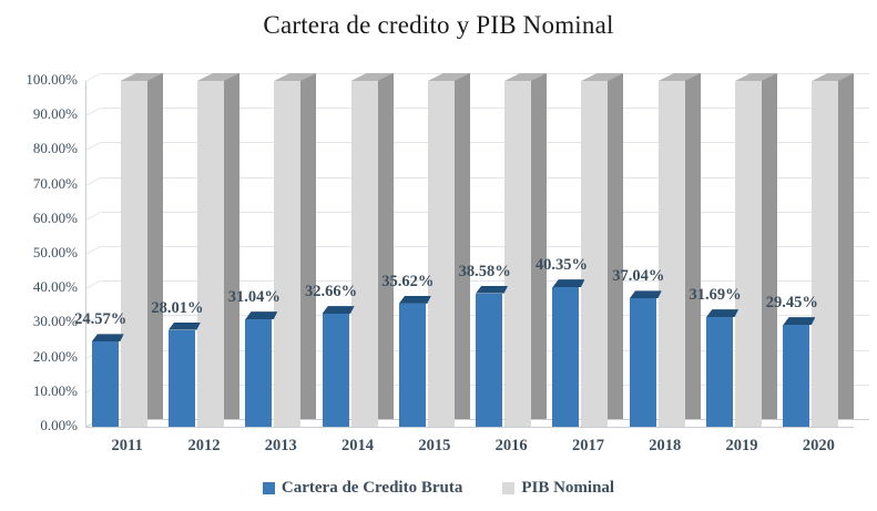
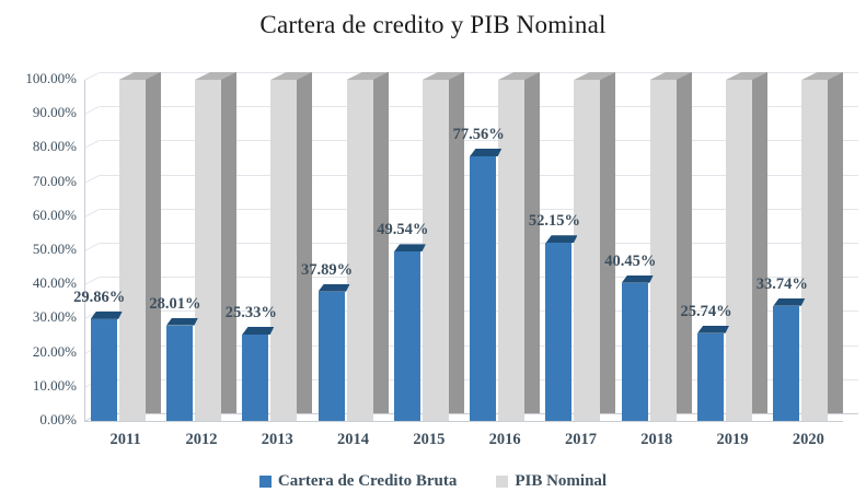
Cartera de Credito Bruta/2011: 24.57% -> 29.86%
Cartera de Credito Bruta/2013: 31.04% -> 25.33%
Cartera de Credito Bruta/2014: 32.66% -> 37.89%
Cartera de Credito Bruta/2015: 35.62% -> 49.54%
Cartera de Credito Bruta/2016: 38.58% -> 77.56%
Cartera de Credito Bruta/2017: 40.35% -> 52.15%
Cartera de Credito Bruta/2018: 37.04% -> 40.45%
Cartera de Credito Bruta/2019: 31.69% -> 25.74%
Cartera de Credito Bruta/2020: 29.45% -> 33.74%
